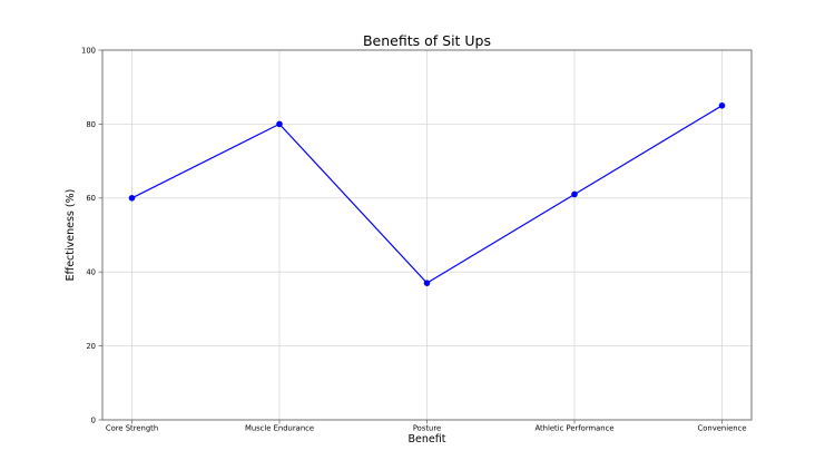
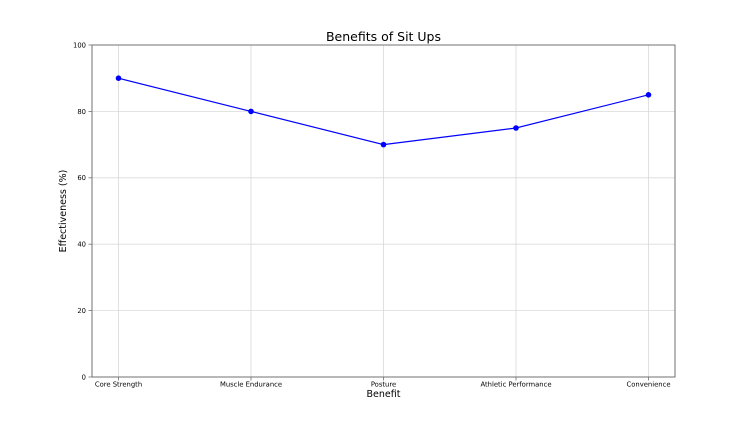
Core Strength: 60 -> 90
Posture: 37 -> 70
Athletic Performance: 61 -> 75
